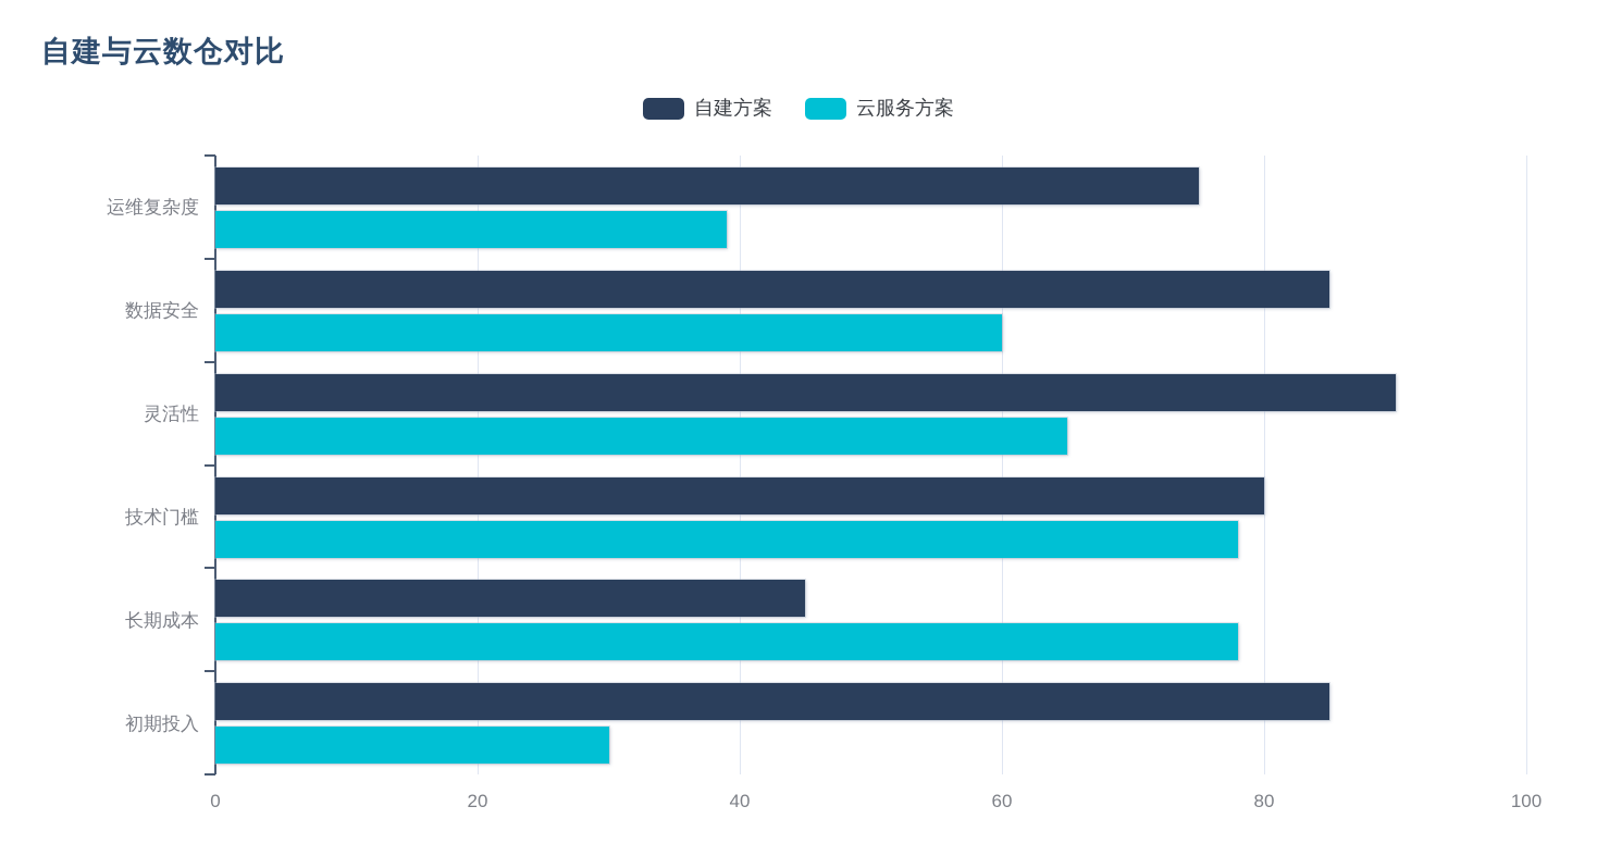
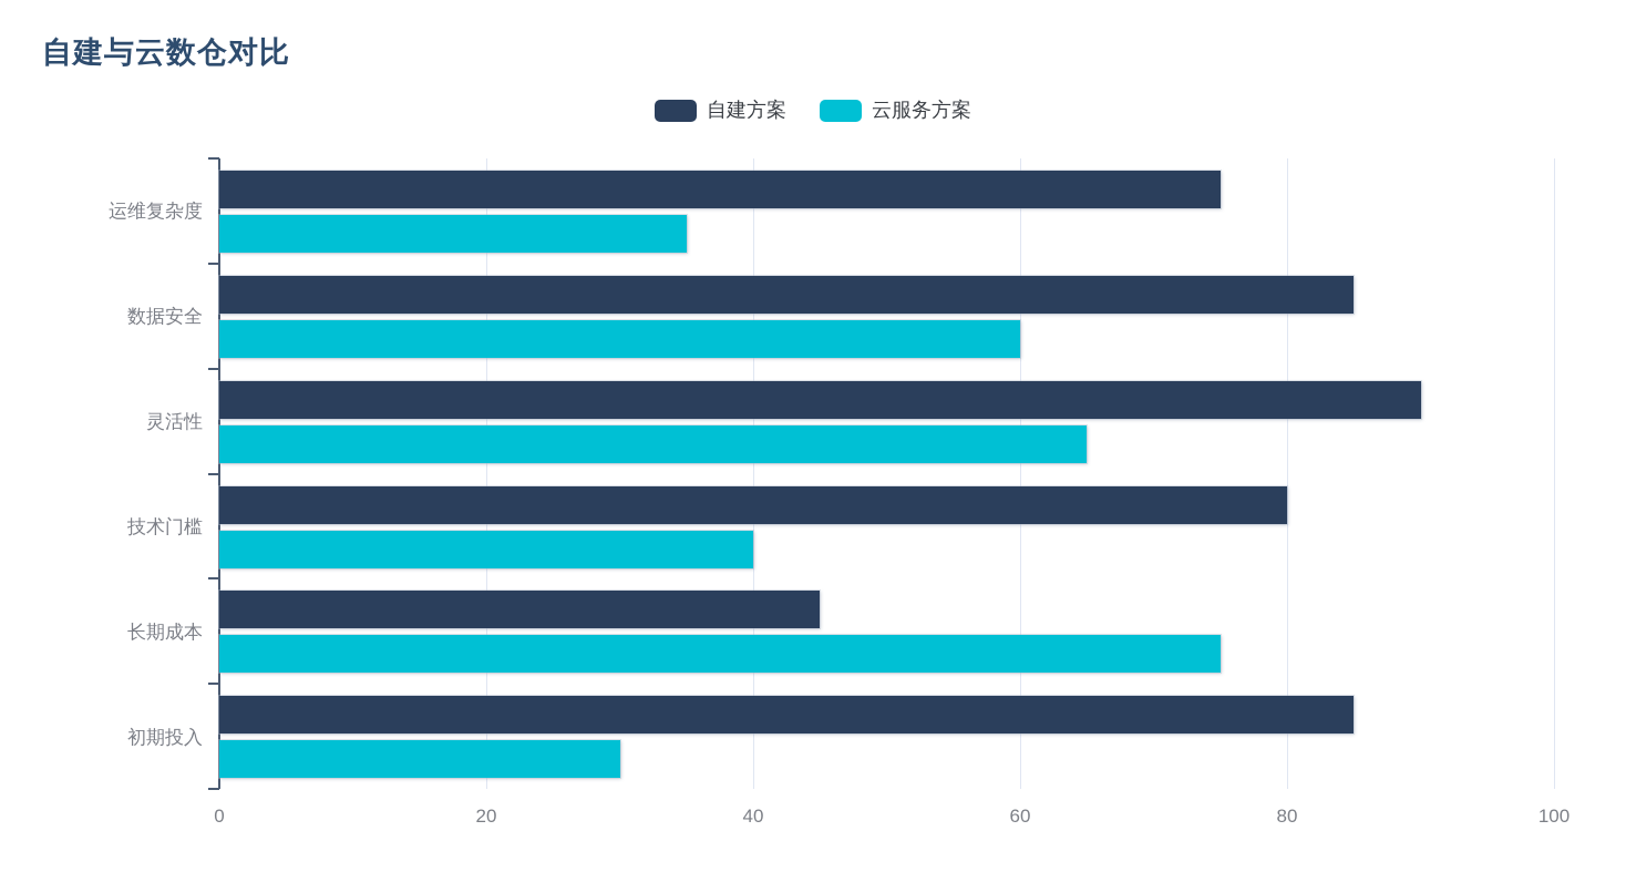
云服务方案/运维复杂度: 39 -> 35
云服务方案/技术门槛: 78 -> 40
云服务方案/长期成本: 78 -> 75
